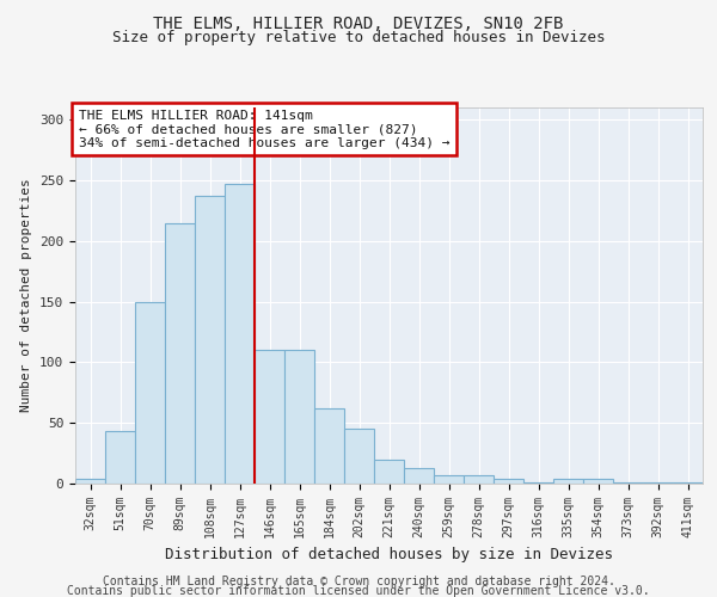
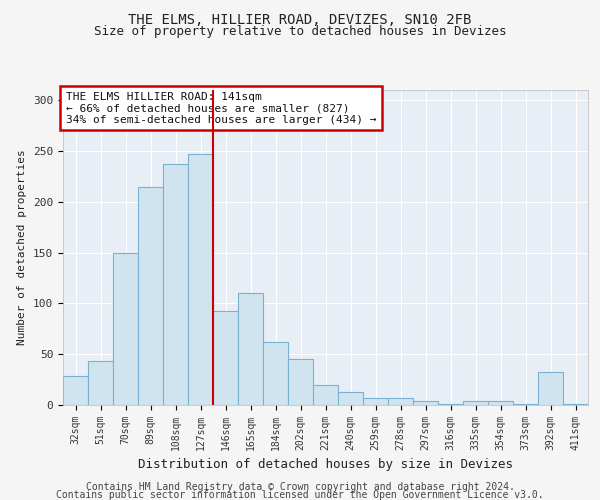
32sqm: 4 -> 29
146sqm: 110 -> 93
392sqm: 1 -> 32
